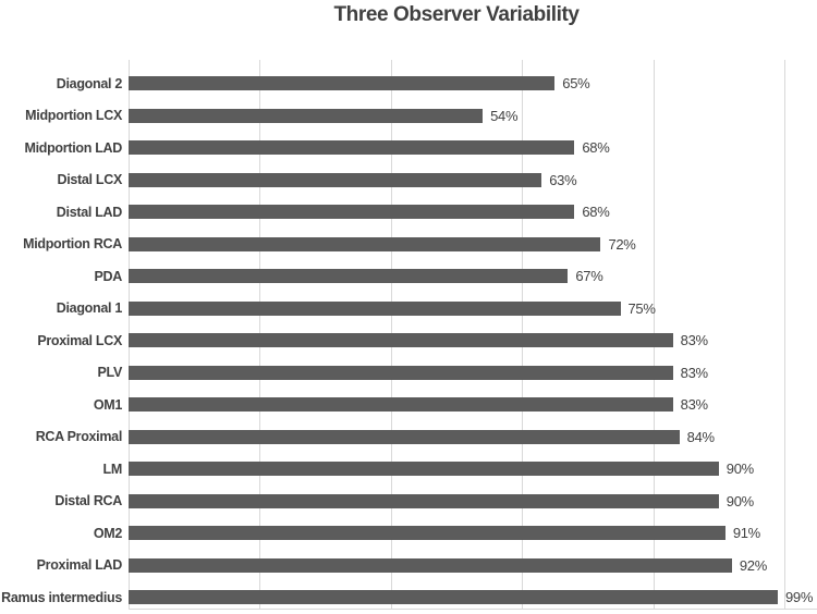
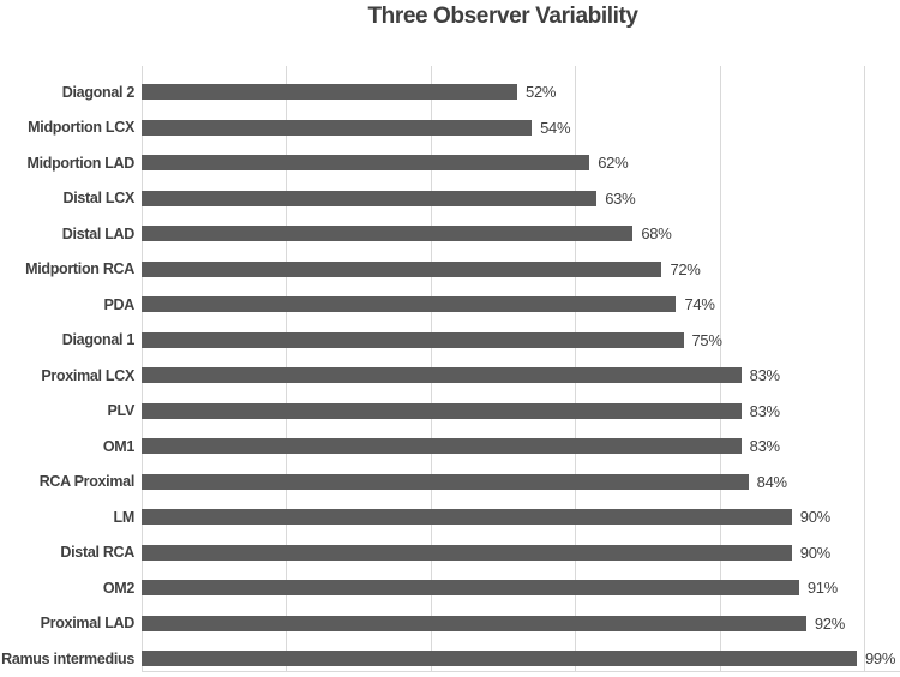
Diagonal 2: 65% -> 52%
Midportion LAD: 68% -> 62%
PDA: 67% -> 74%
